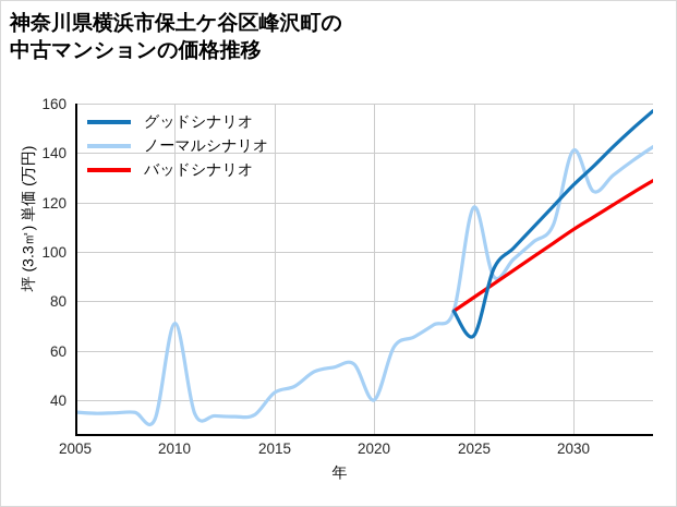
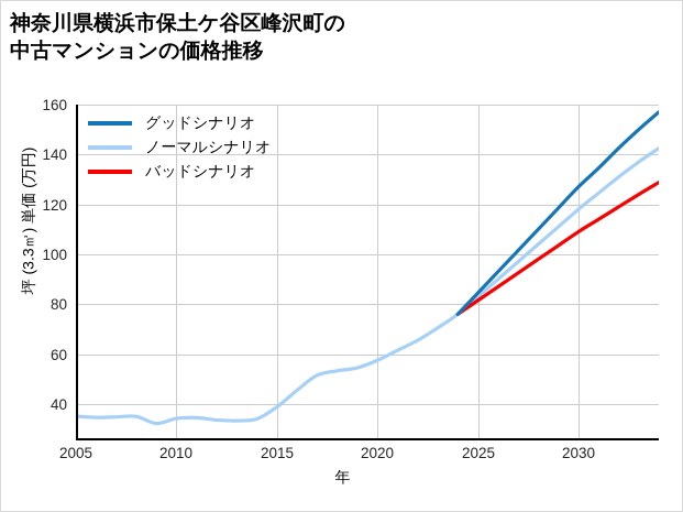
ノーマルシナリオ/2010: 71 -> 34
ノーマルシナリオ/2015: 43 -> 39
ノーマルシナリオ/2020: 40 -> 58
ノーマルシナリオ/2025: 118 -> 83
グッドシナリオ/2025: 66 -> 84
ノーマルシナリオ/2030: 141 -> 118
